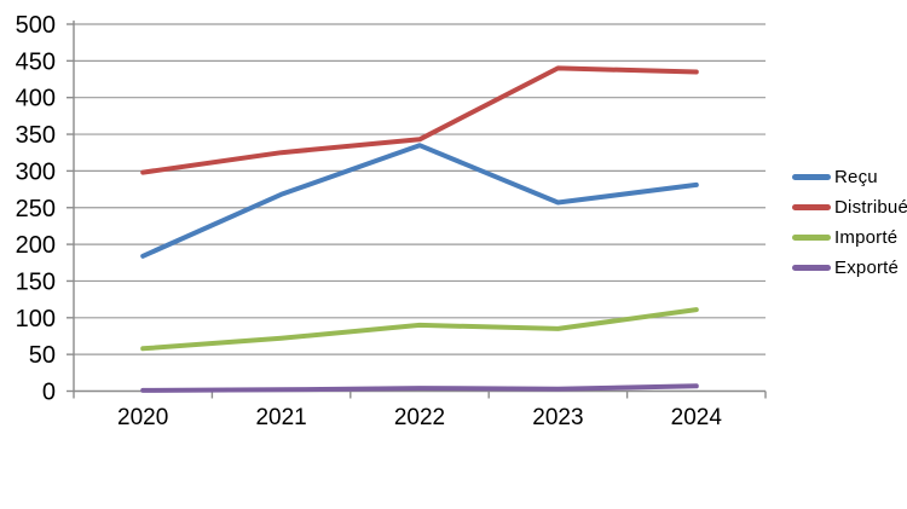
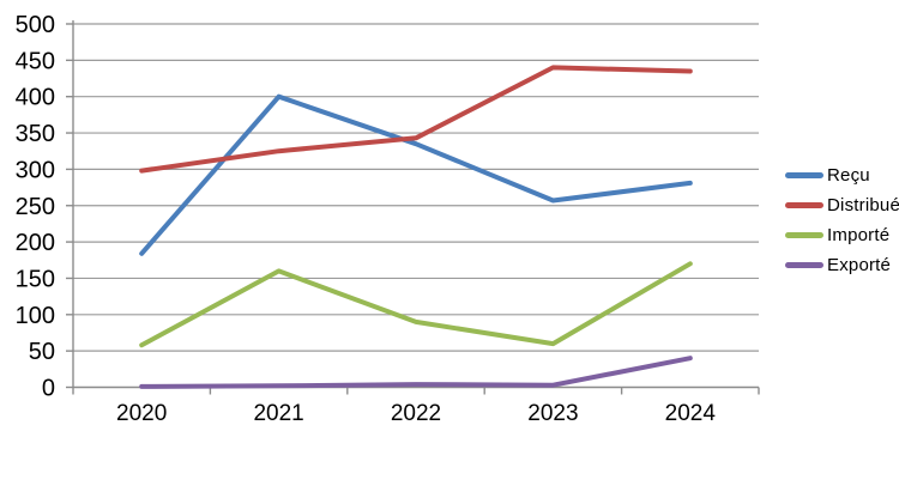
Reçu/2021: 270 -> 400
Importé/2021: 70 -> 160
Importé/2023: 80 -> 60
Importé/2024: 110 -> 170
Exporté/2024: 10 -> 40
